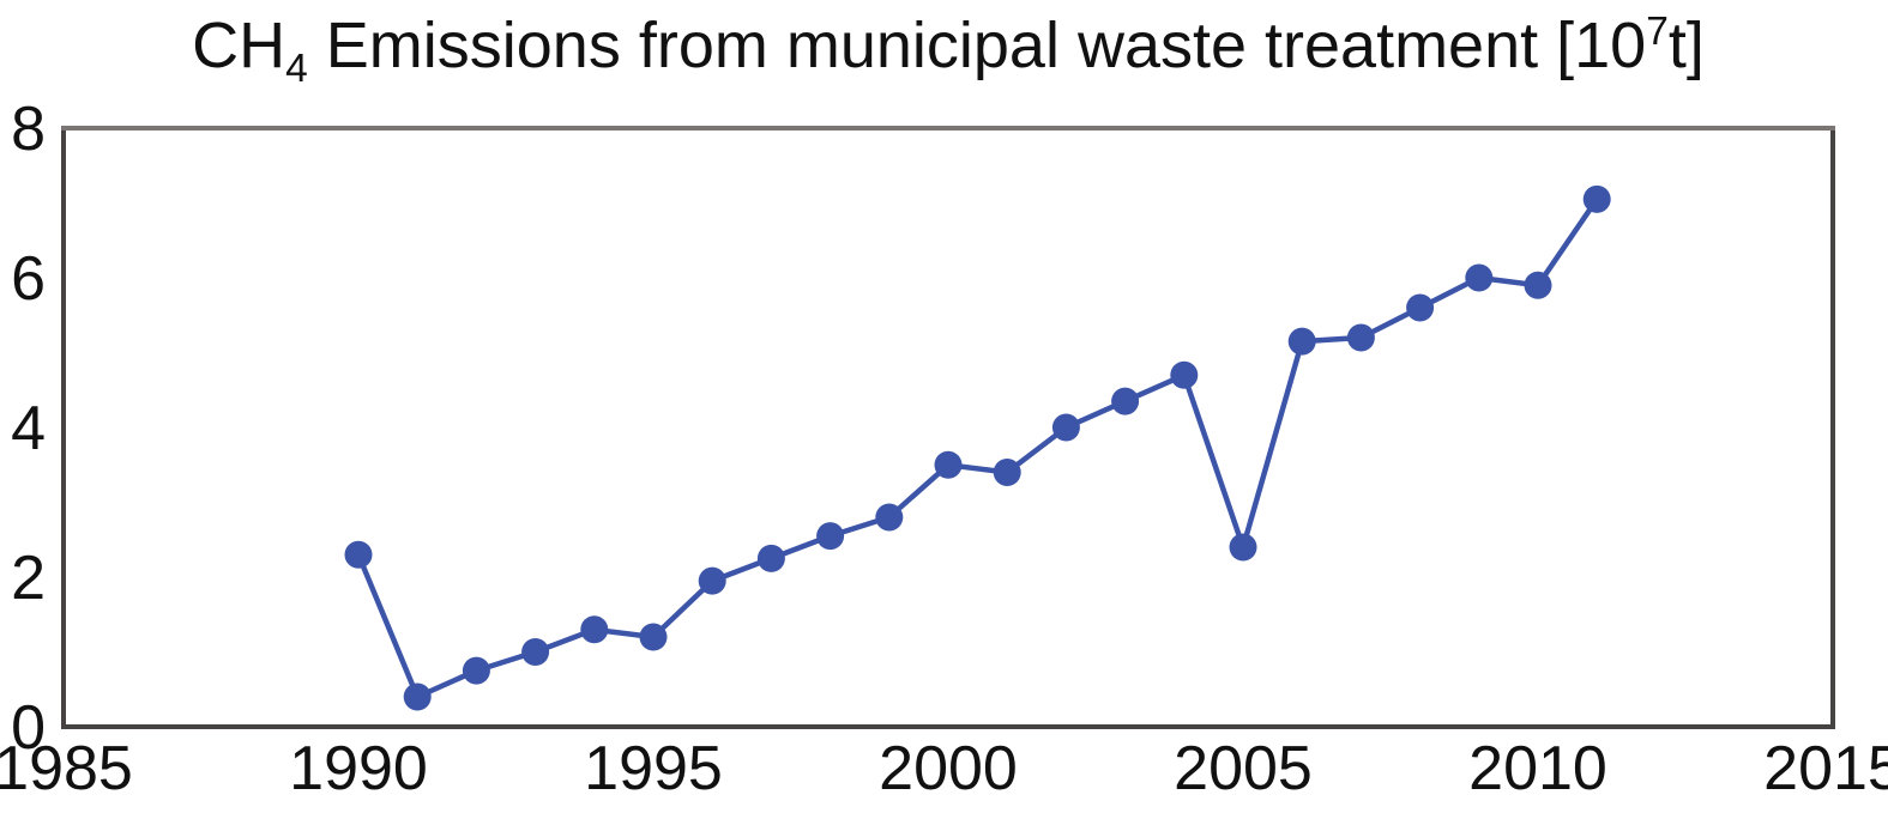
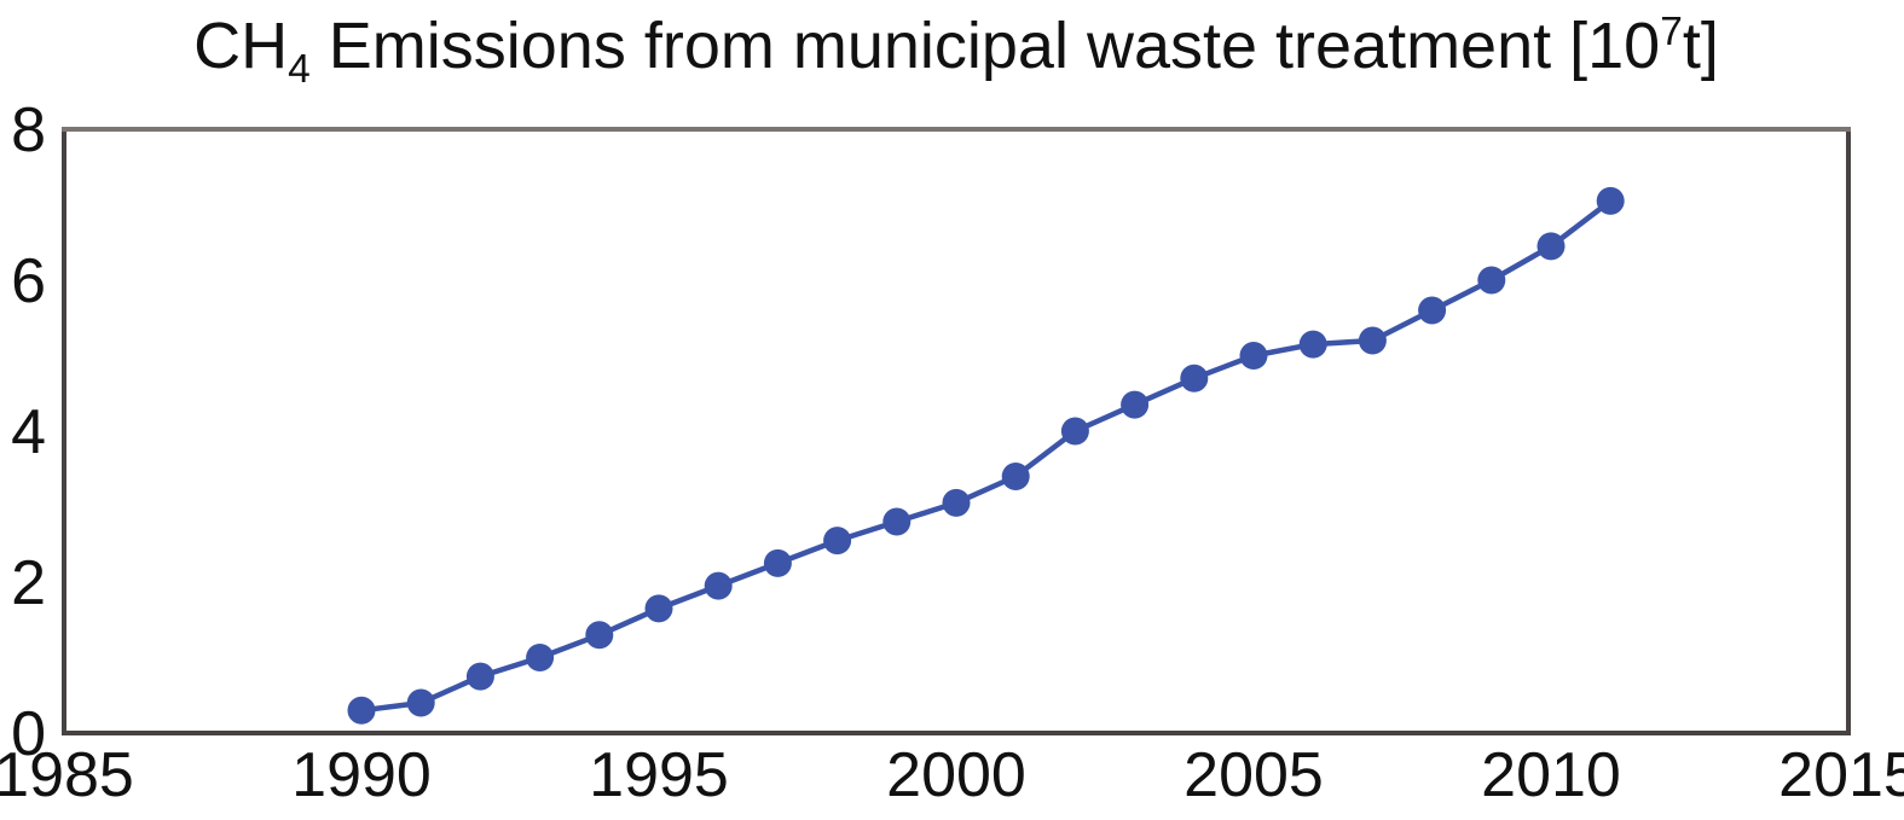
1990: 2.3 -> 0.3
1995: 1.2 -> 1.6
2000: 3.5 -> 3.0
2005: 2.4 -> 5.0
2010: 5.9 -> 6.5
